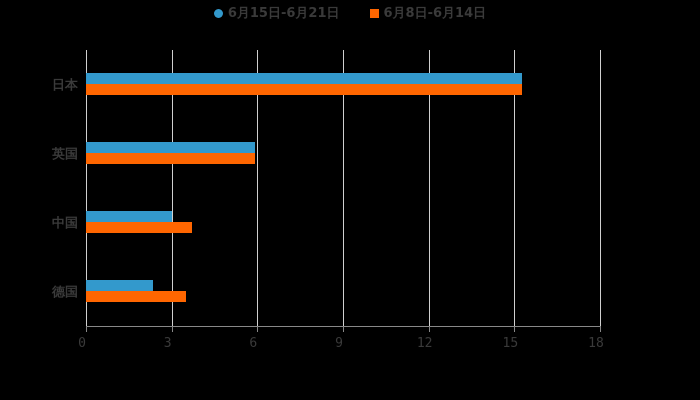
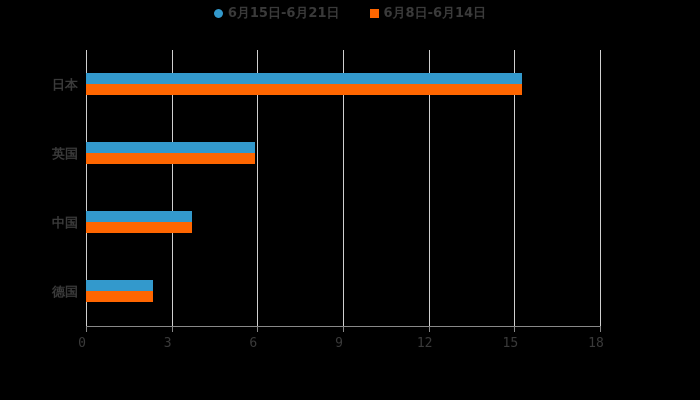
6月15日-6月21日/中国: 3.0 -> 3.7
6月8日-6月14日/德国: 3.5 -> 2.4
